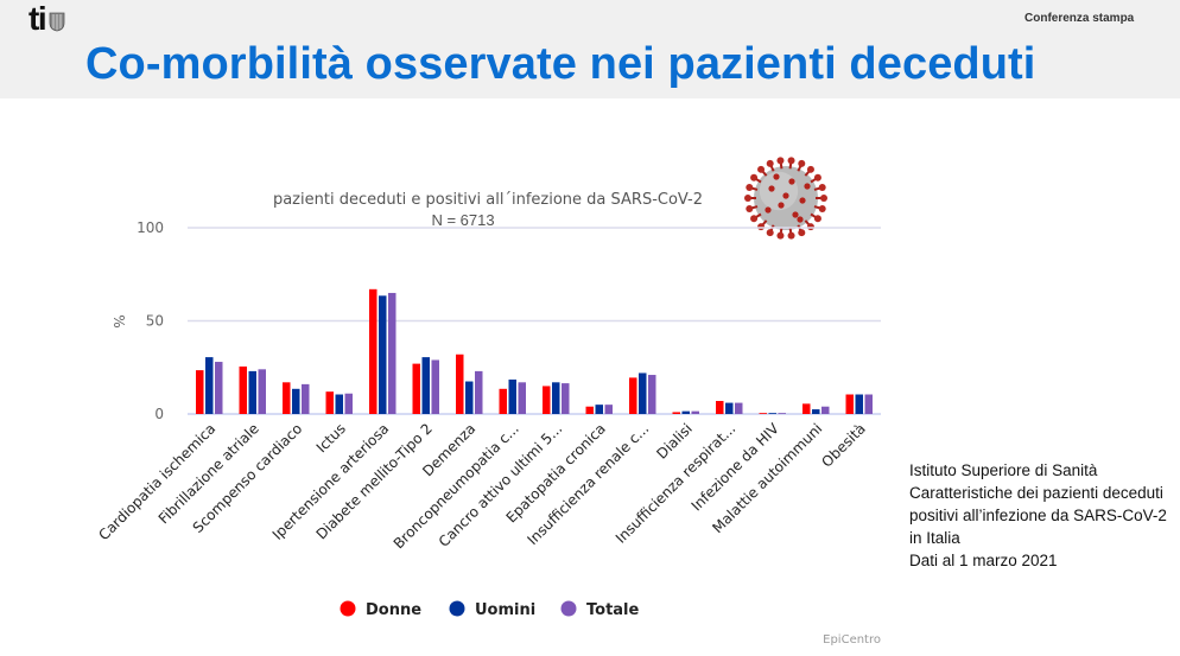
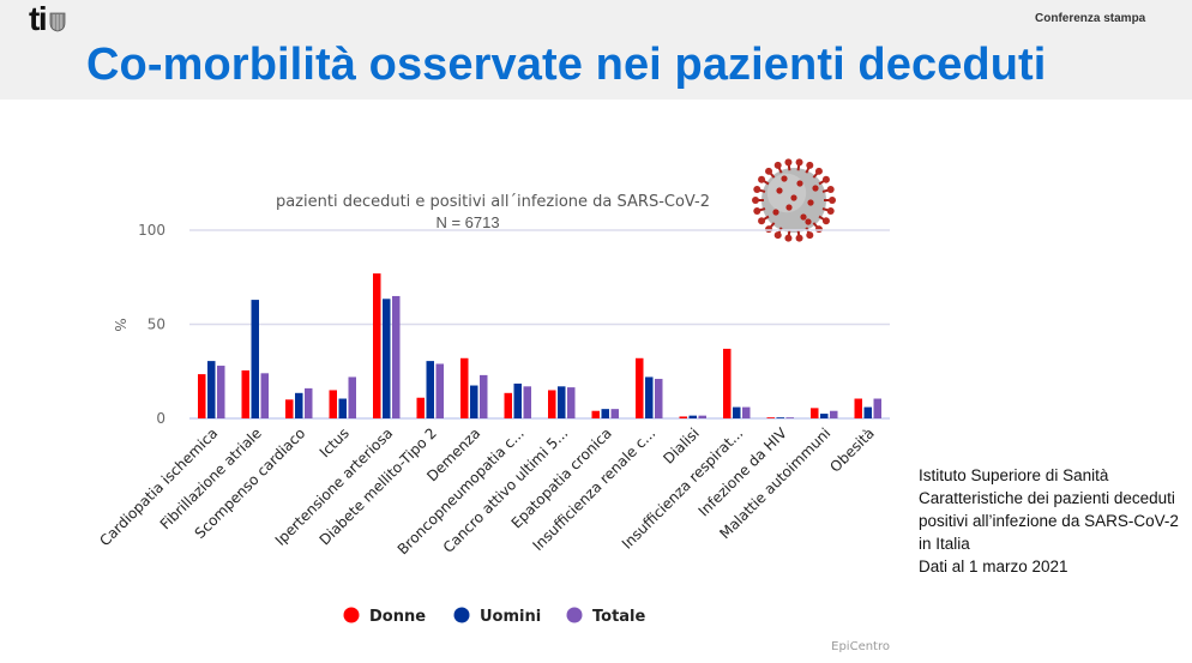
Uomini/Fibrillazione atriale: 23 -> 63
Donne/Scompenso cardiaco: 17 -> 10
Donne/Ictus: 12 -> 15
Totale/Ictus: 11 -> 22
Donne/Ipertensione arteriosa: 67 -> 77
Donne/Diabete mellito-Tipo 2: 27 -> 11
Donne/Insufficienza renale c...: 20 -> 32
Donne/Insufficienza respirat...: 7 -> 37
Uomini/Obesità: 10 -> 6
